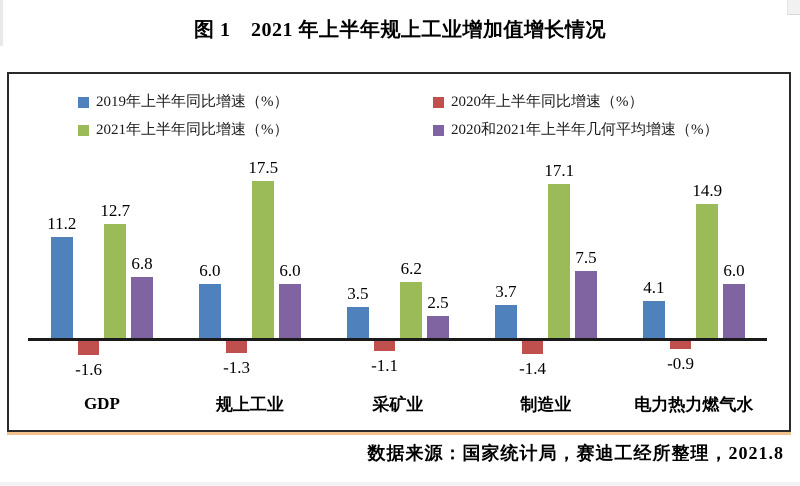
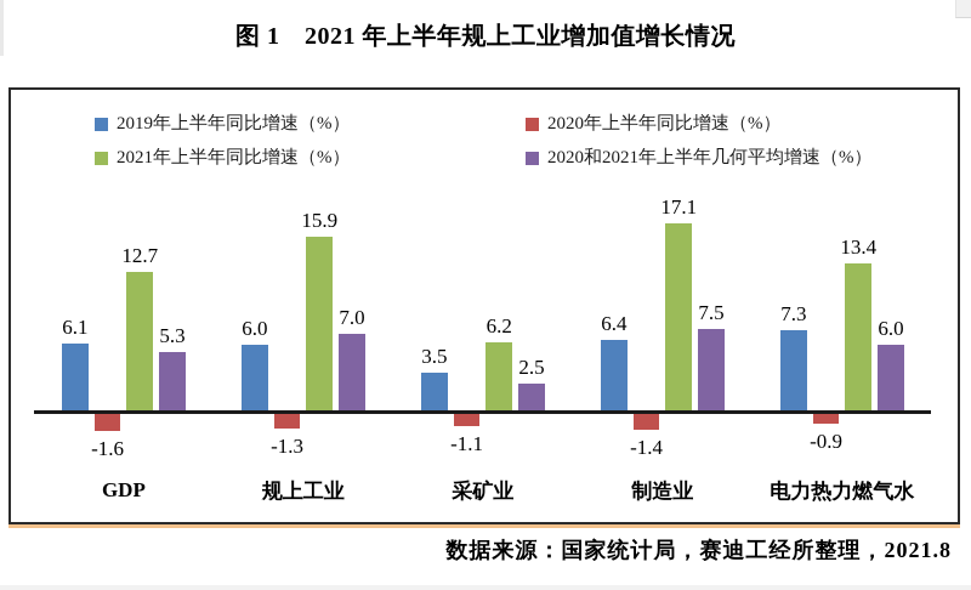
2019年上半年同比增速（%）/GDP: 11.2 -> 6.1
2020和2021年上半年几何平均增速（%）/GDP: 6.8 -> 5.3
2021年上半年同比增速（%）/规上工业: 17.5 -> 15.9
2020和2021年上半年几何平均增速（%）/规上工业: 6.0 -> 7.0
2019年上半年同比增速（%）/制造业: 3.7 -> 6.4
2019年上半年同比增速（%）/电力热力燃气水: 4.1 -> 7.3
2021年上半年同比增速（%）/电力热力燃气水: 14.9 -> 13.4
